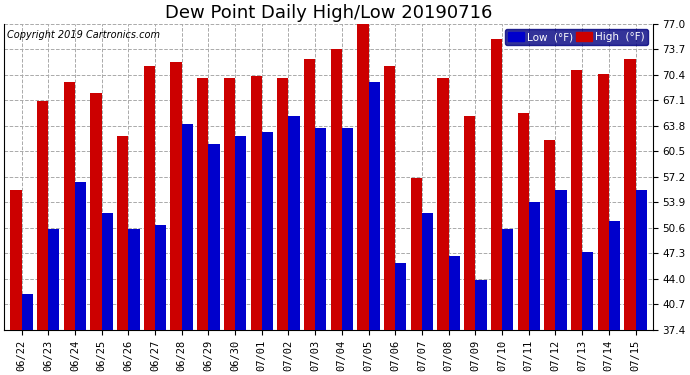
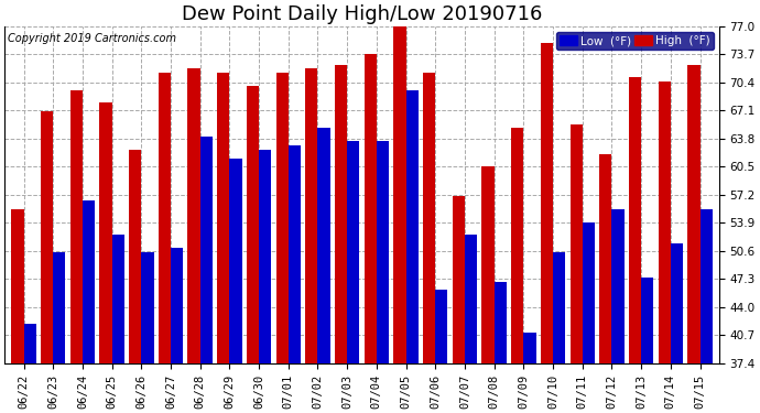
High (°F)/06/29: 70.0 -> 71.5
High (°F)/07/01: 70.2 -> 71.5
High (°F)/07/02: 70.0 -> 72.0
High (°F)/07/08: 70.0 -> 60.5
Low (°F)/07/09: 43.8 -> 41.0
